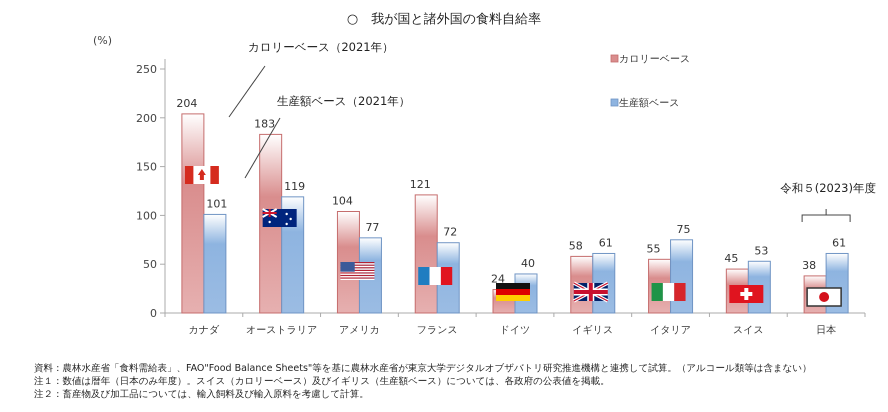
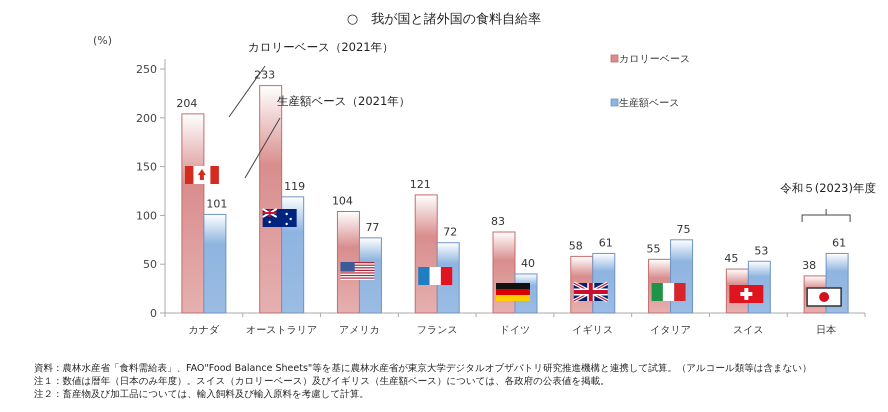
カロリーベース/オーストラリア: 183 -> 233
カロリーベース/ドイツ: 24 -> 83
